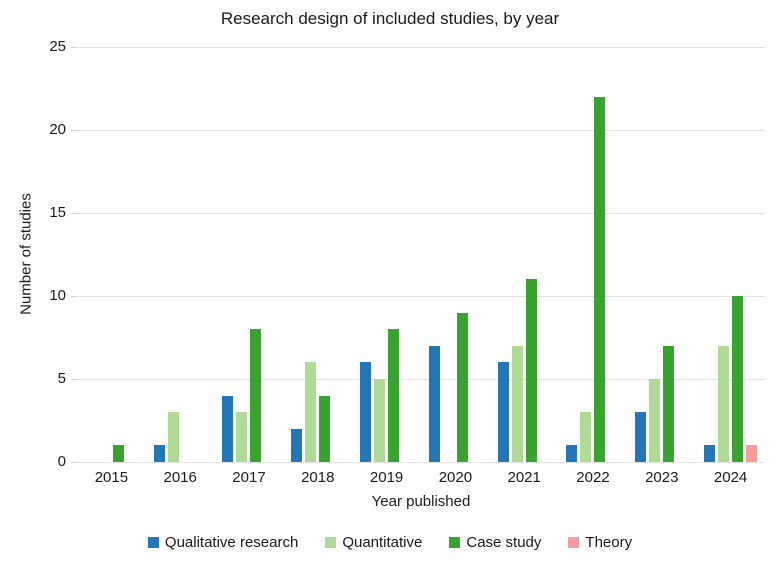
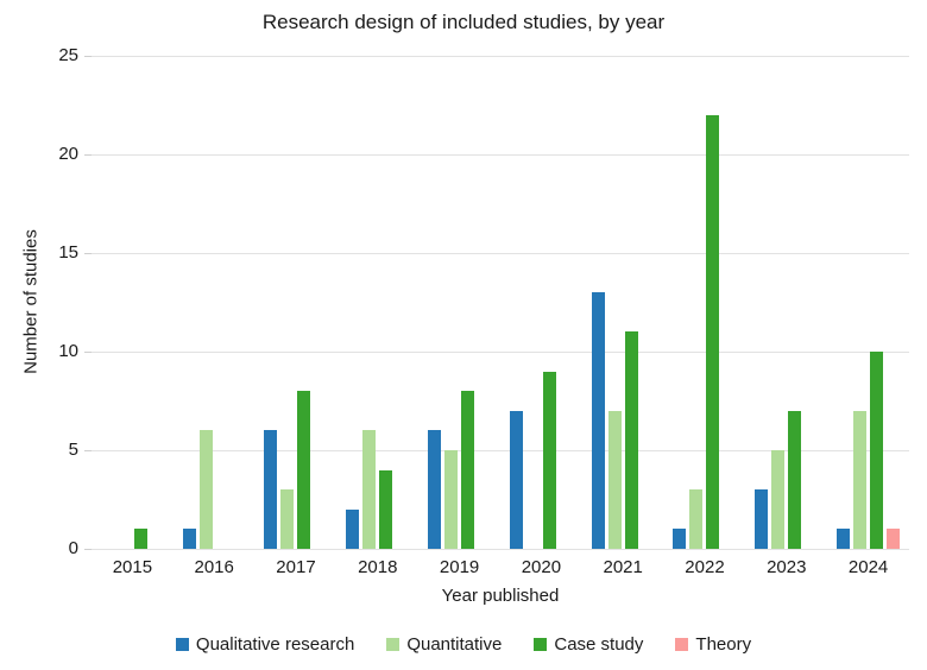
Quantitative/2016: 3 -> 6
Qualitative research/2017: 4 -> 6
Qualitative research/2021: 6 -> 13
